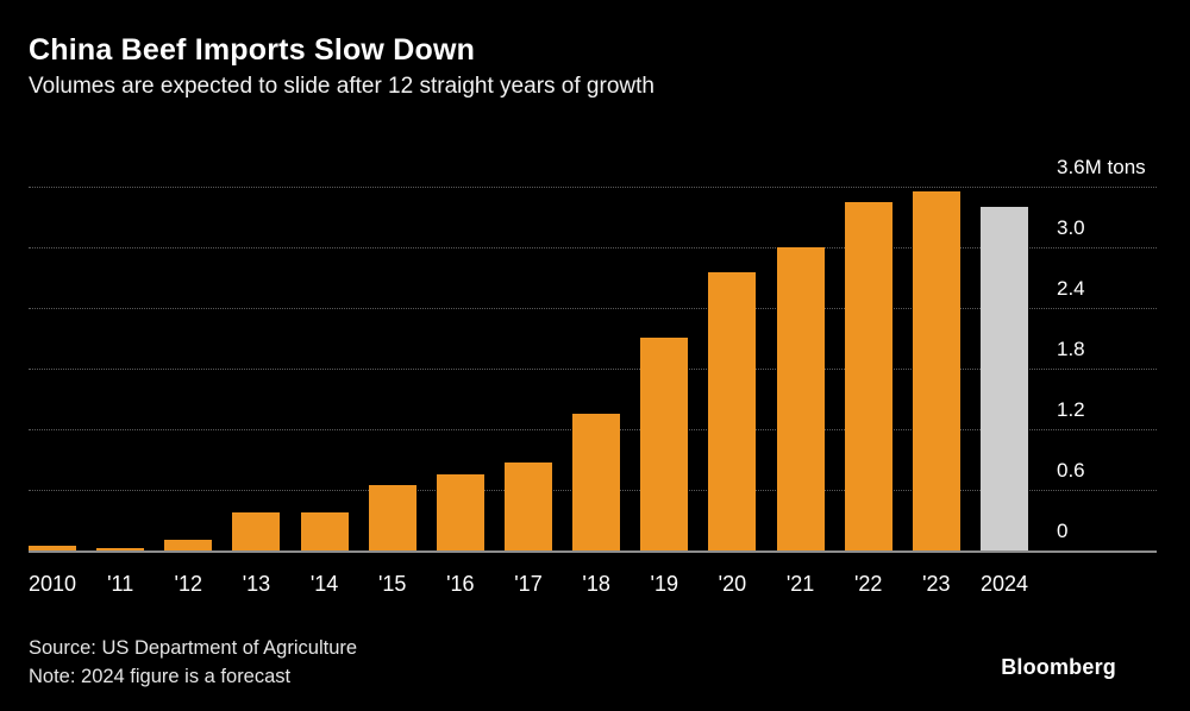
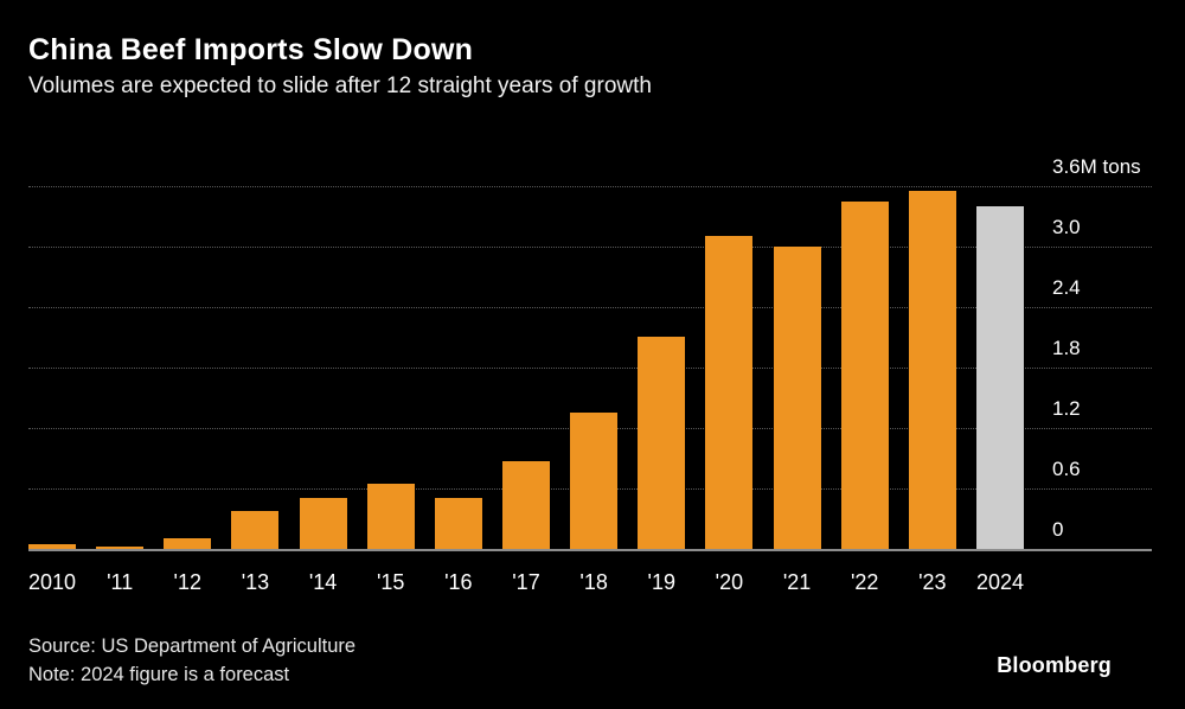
'14: 0.4 -> 0.5
'16: 0.8 -> 0.5
'20: 2.8 -> 3.1
